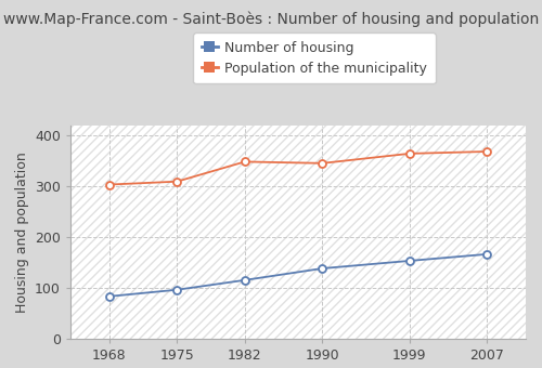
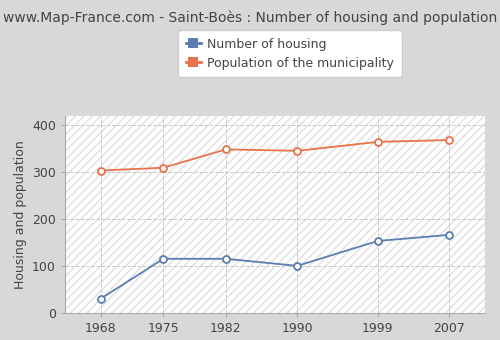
Number of housing/1968: 83 -> 30
Number of housing/1975: 96 -> 115
Number of housing/1990: 138 -> 100
